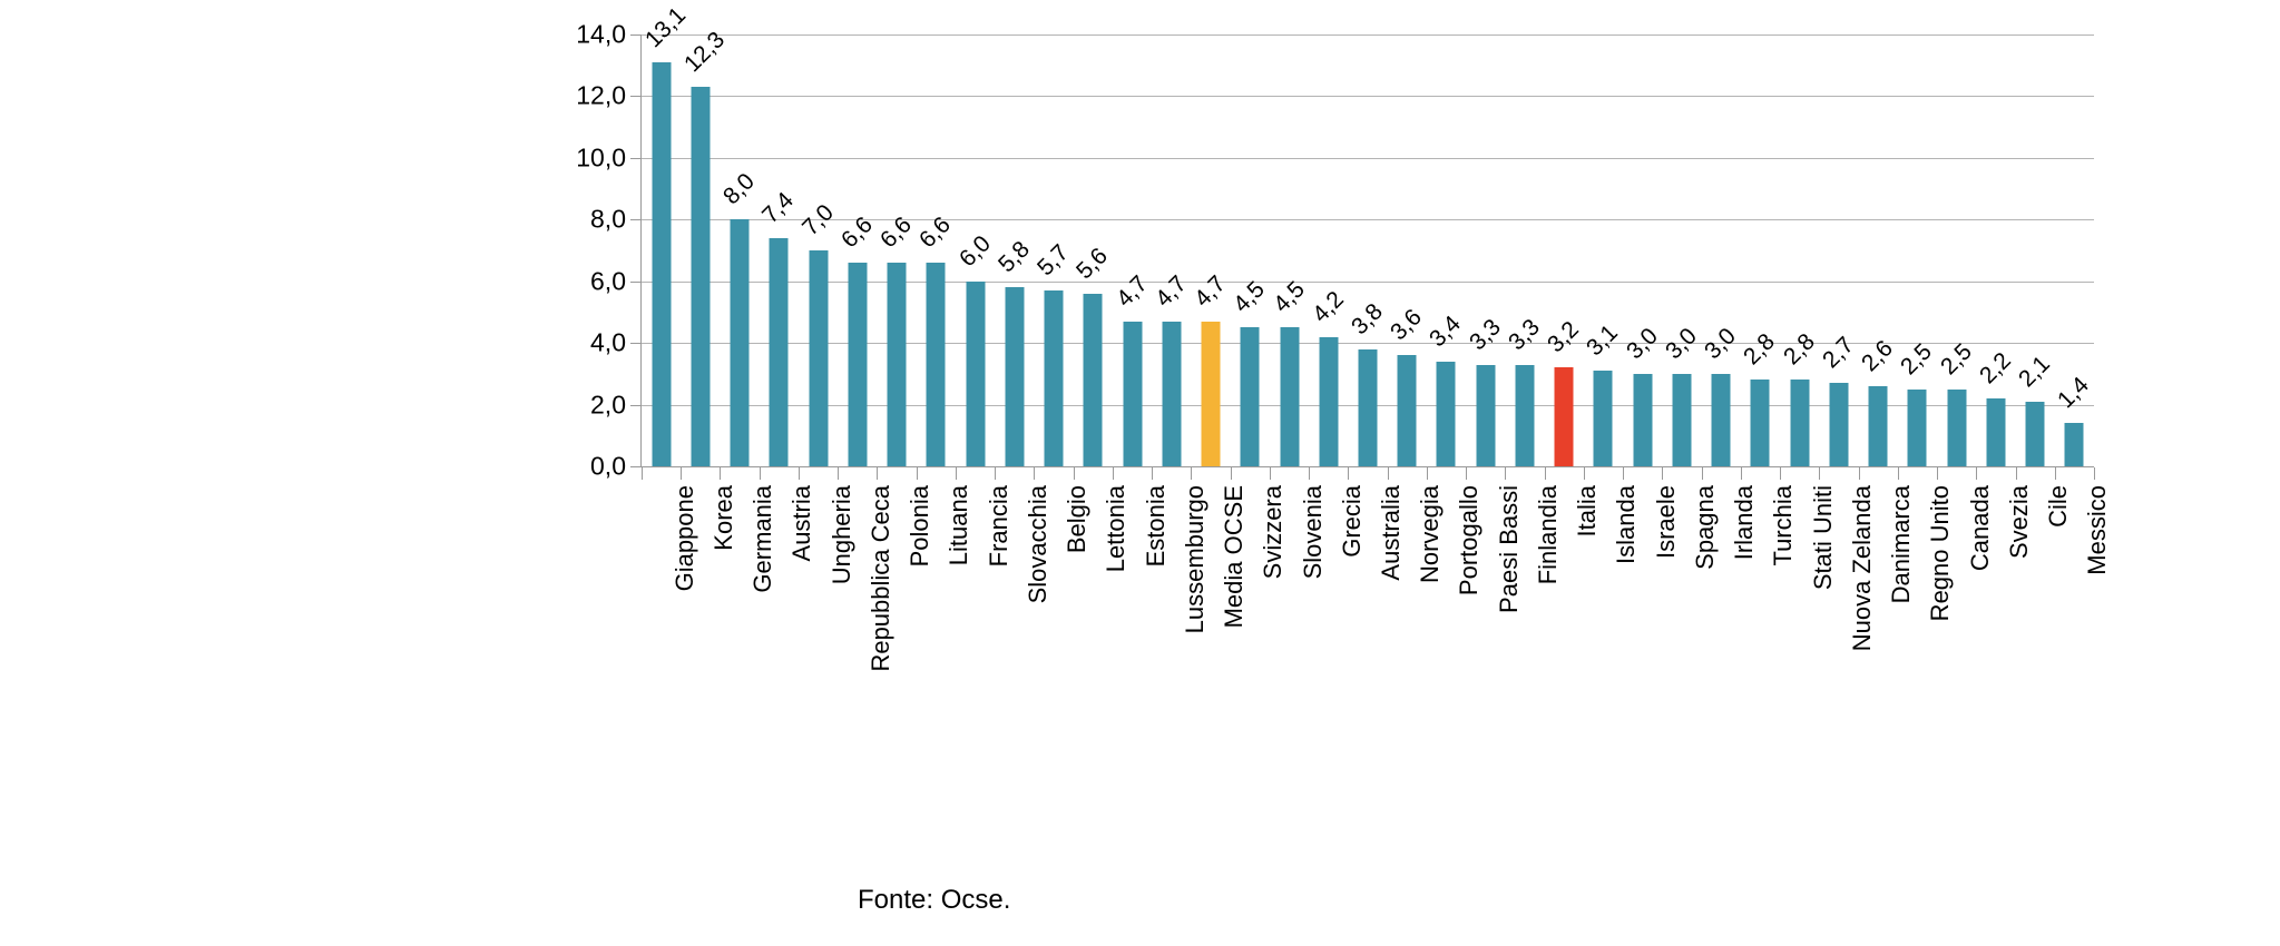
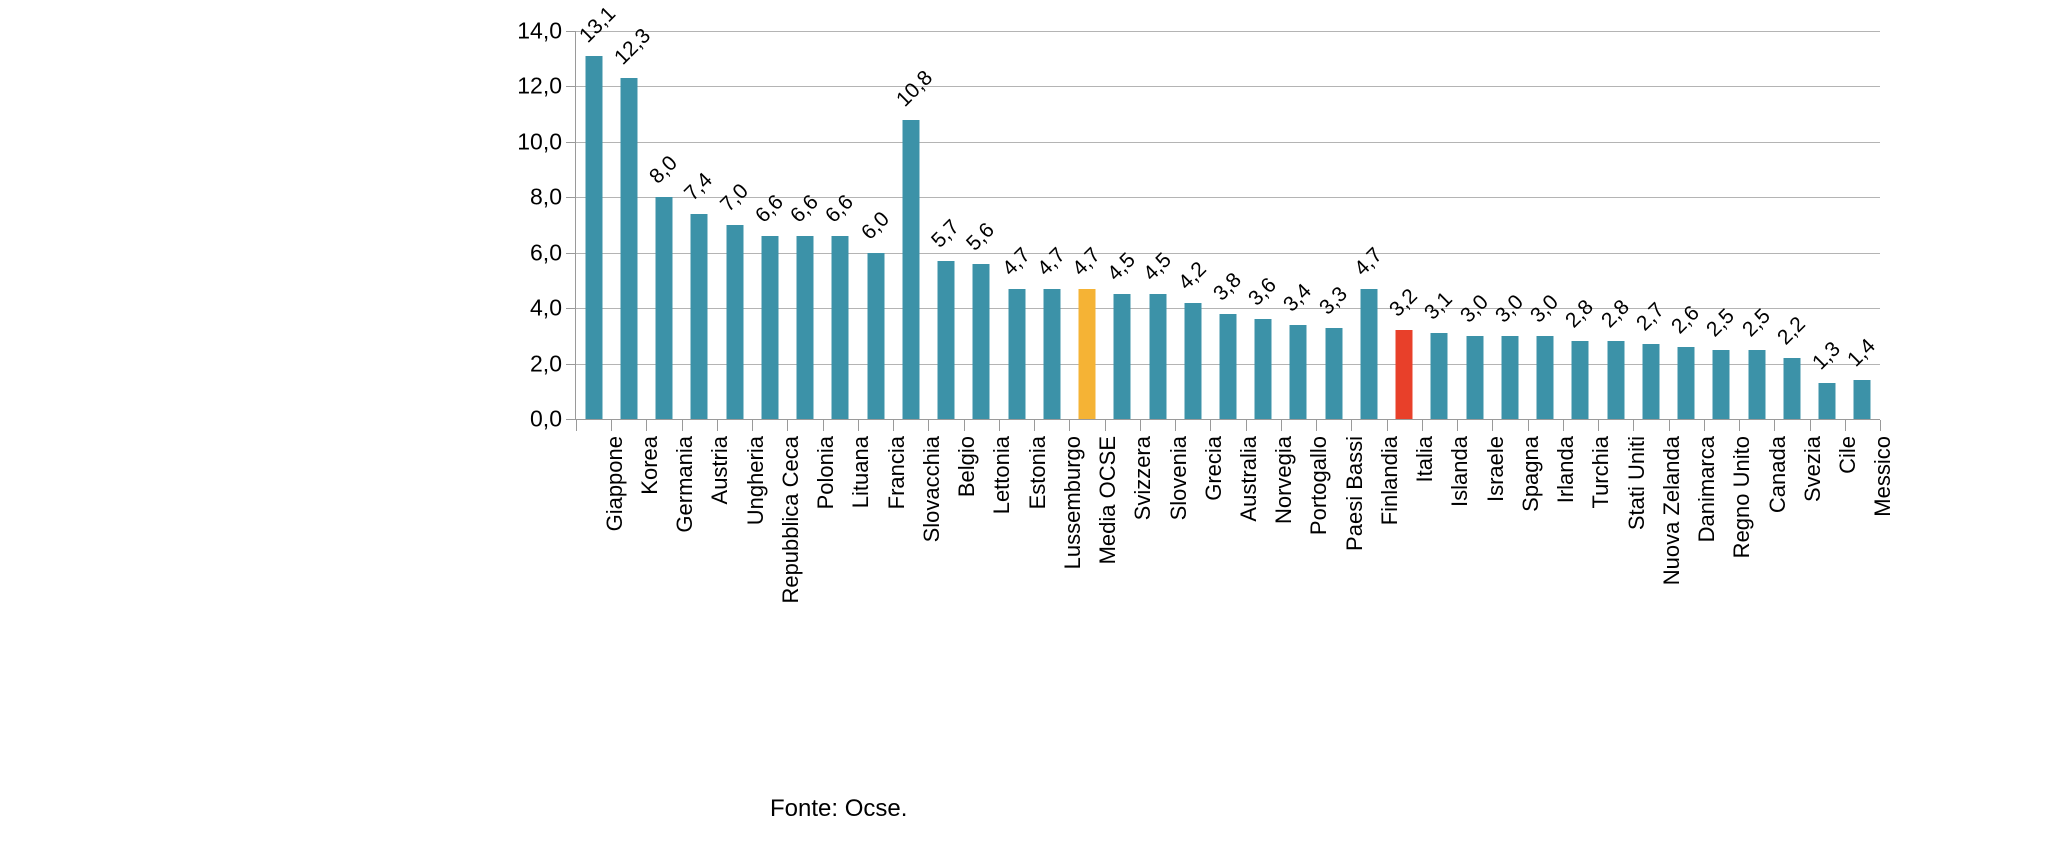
Slovacchia: 5,8 -> 10,8
Finlandia: 3,3 -> 4,7
Cile: 2,1 -> 1,3
